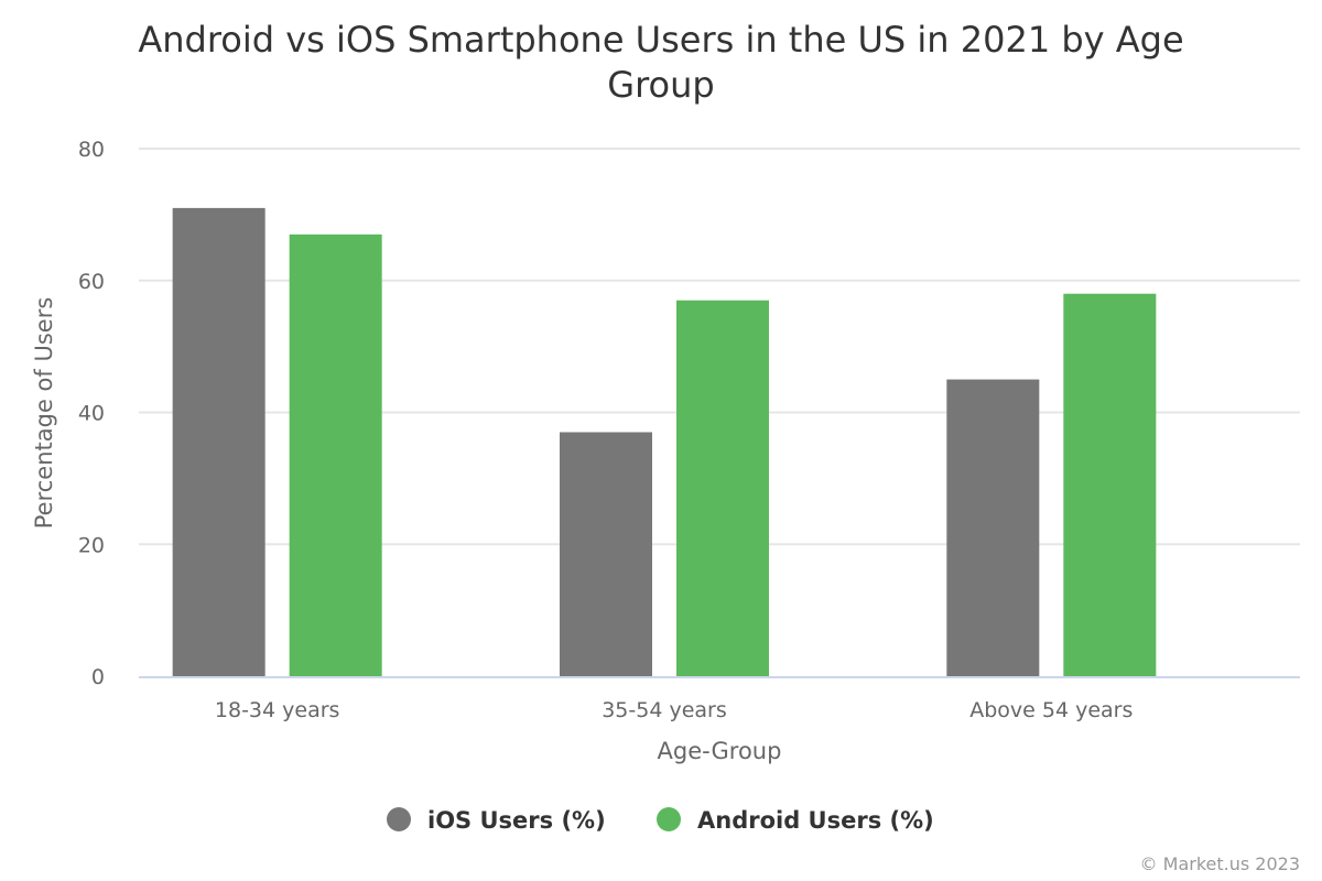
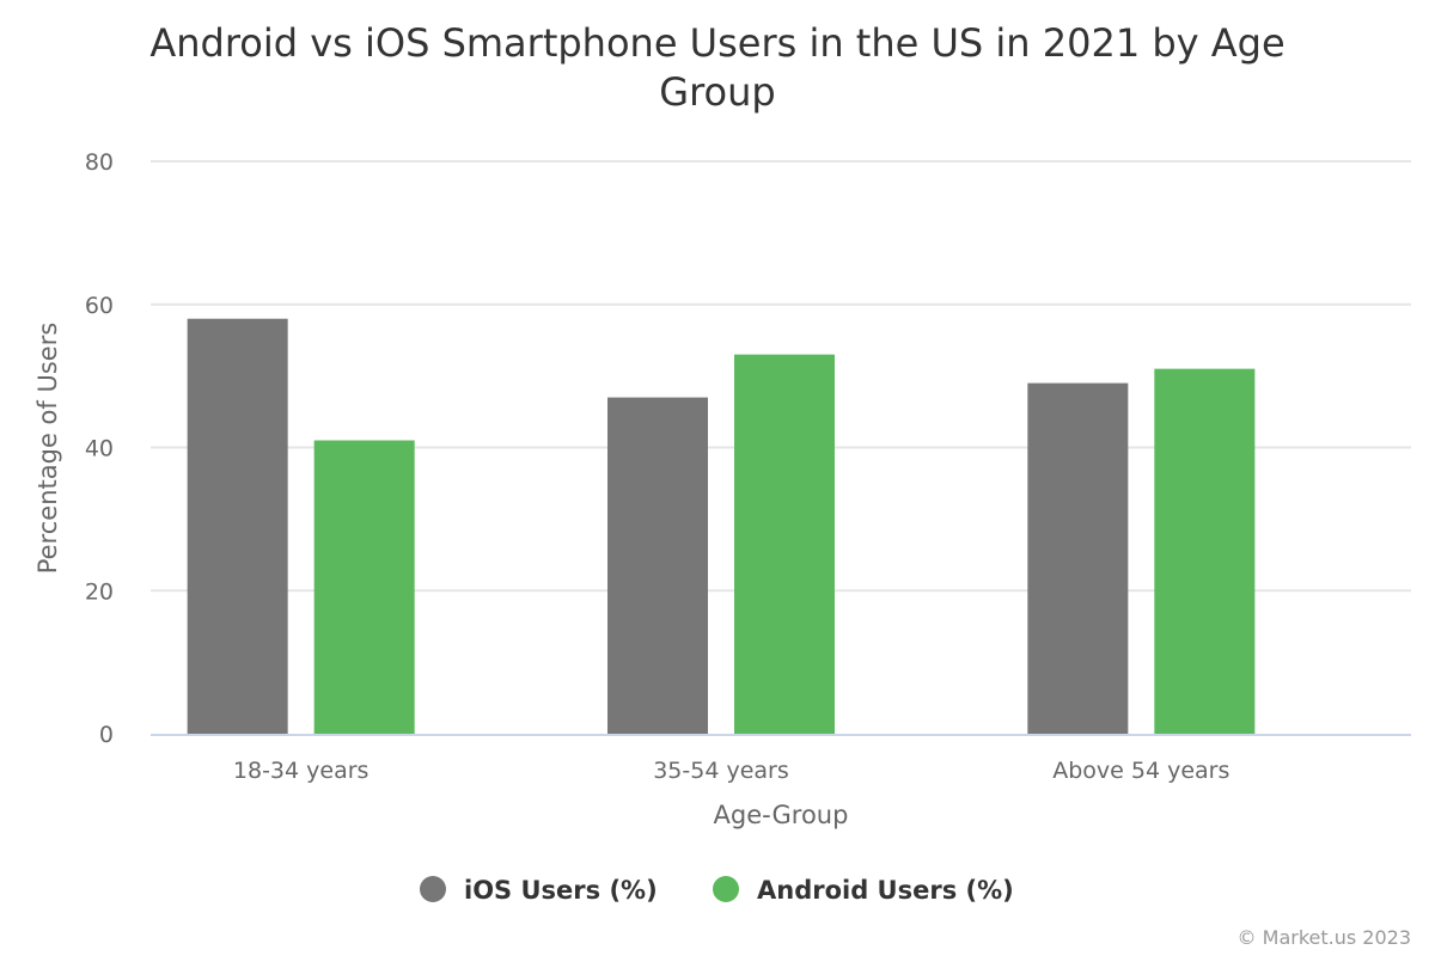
iOS Users (%)/18-34 years: 71 -> 58
Android Users (%)/18-34 years: 67 -> 41
iOS Users (%)/35-54 years: 37 -> 47
Android Users (%)/35-54 years: 57 -> 53
iOS Users (%)/Above 54 years: 45 -> 49
Android Users (%)/Above 54 years: 58 -> 51
